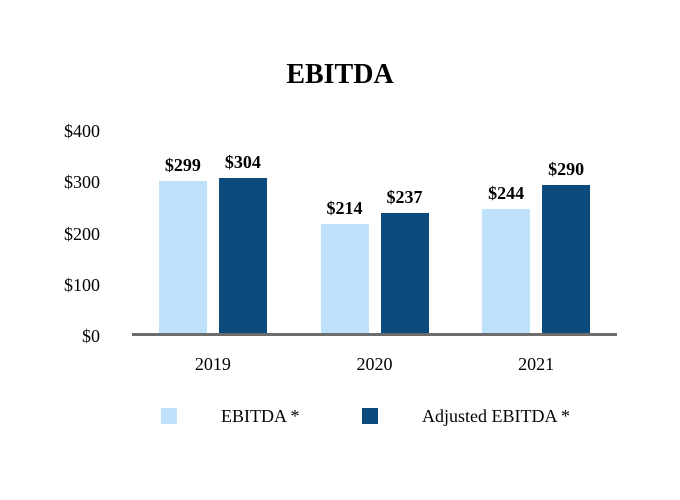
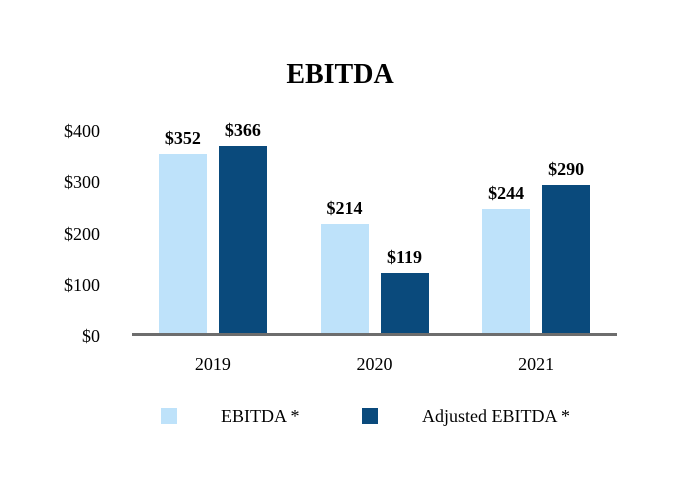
EBITDA */2019: $299 -> $352
Adjusted EBITDA */2019: $304 -> $366
Adjusted EBITDA */2020: $237 -> $119
